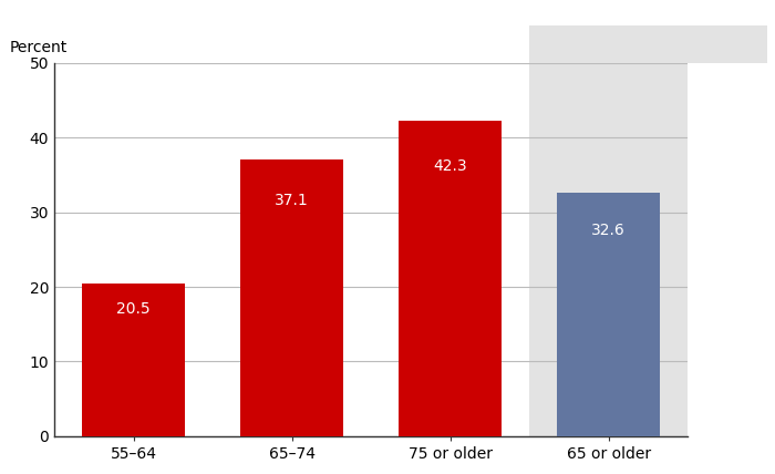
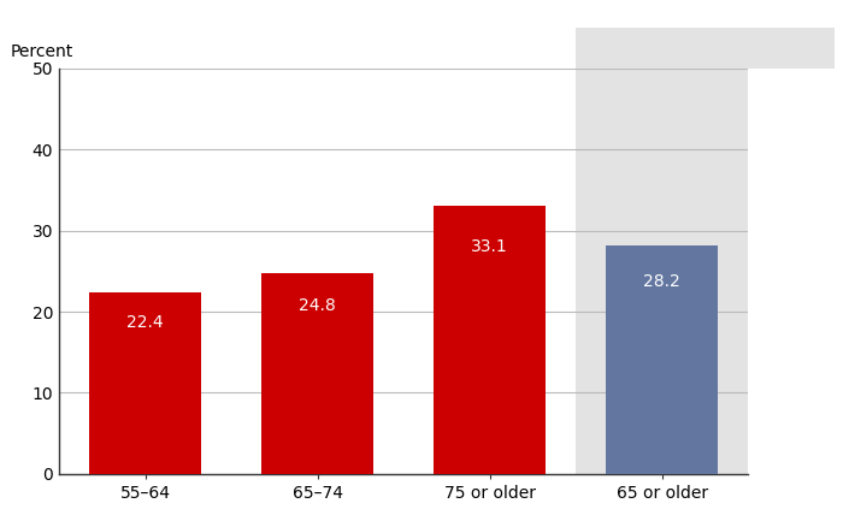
55–64: 20.5 -> 22.4
65–74: 37.1 -> 24.8
75 or older: 42.3 -> 33.1
65 or older: 32.6 -> 28.2
